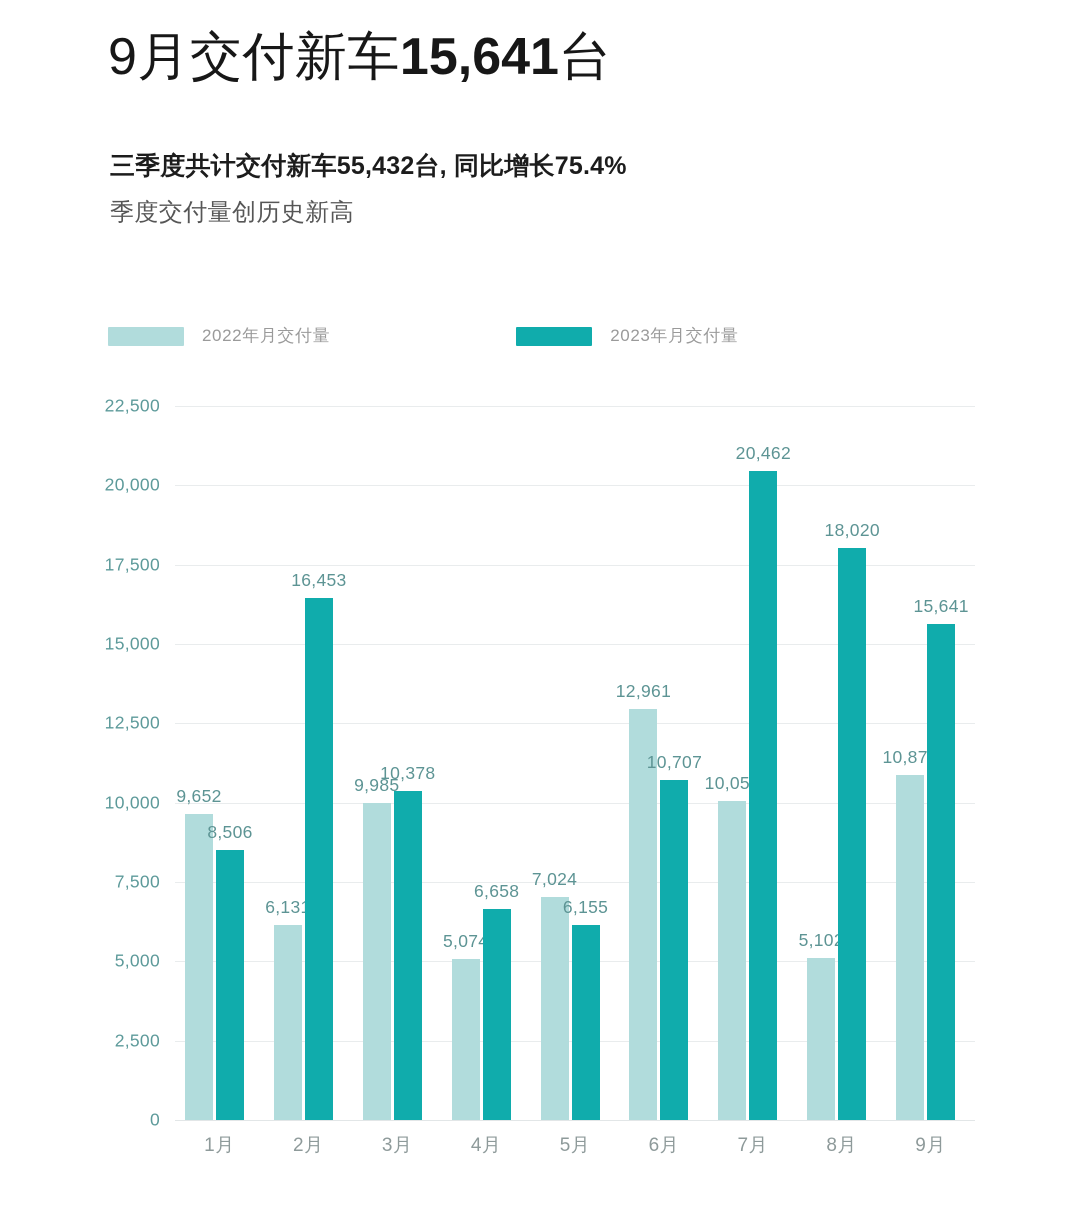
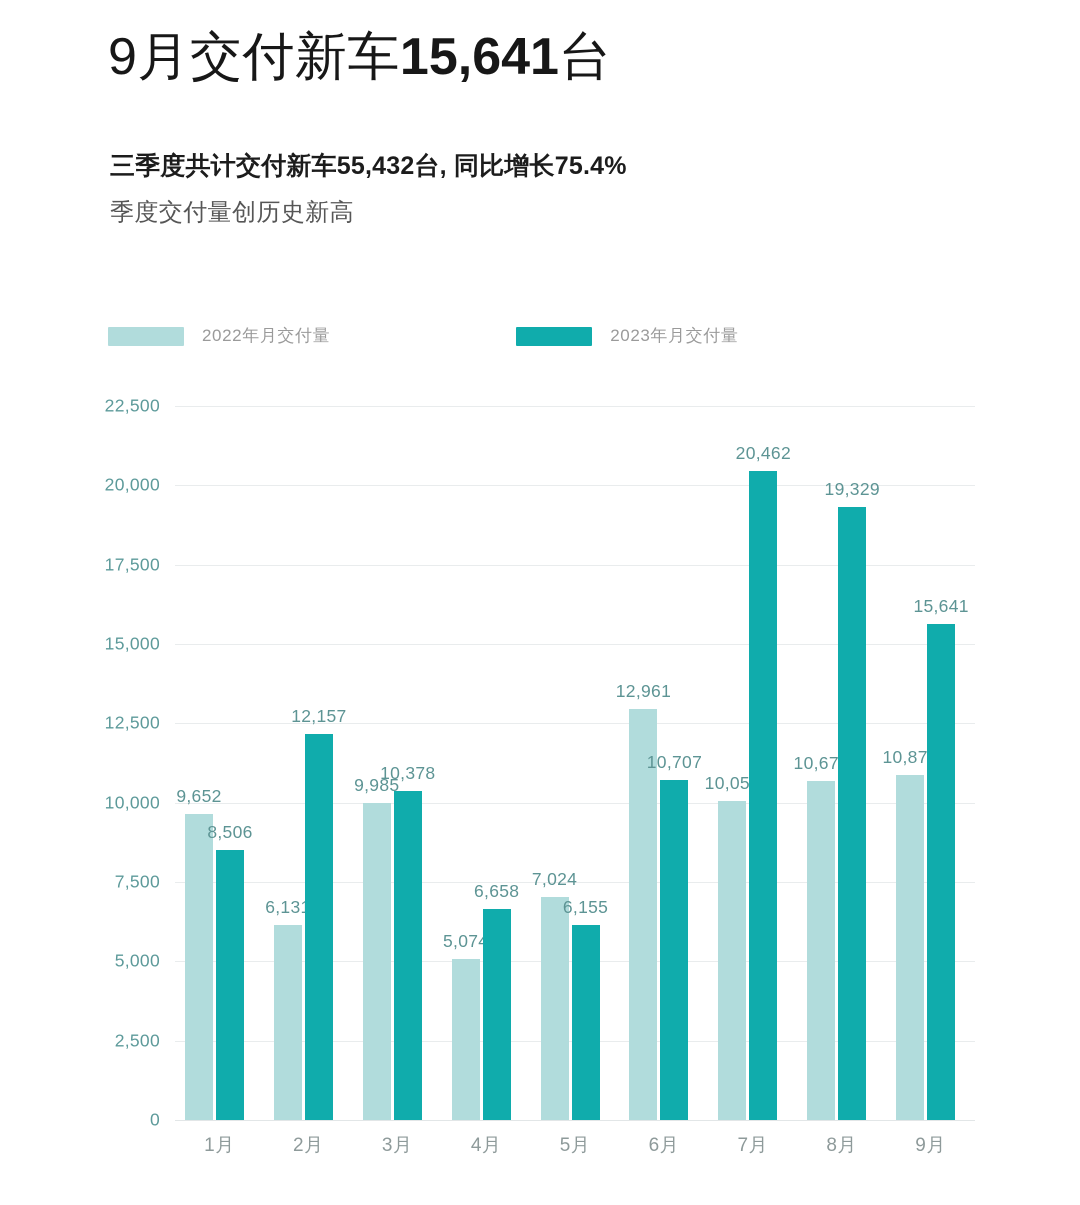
2023年月交付量/2月: 16,453 -> 12,157
2022年月交付量/8月: 5,102 -> 10,677
2023年月交付量/8月: 18,020 -> 19,329
